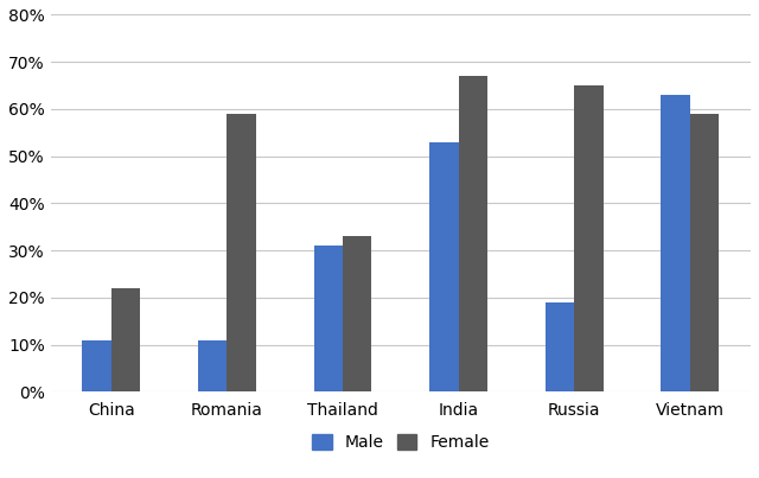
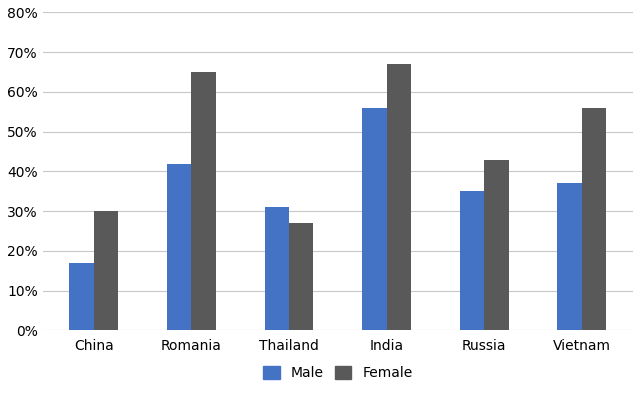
Male/China: 11% -> 17%
Female/China: 22% -> 30%
Male/Romania: 11% -> 42%
Female/Romania: 59% -> 65%
Female/Thailand: 33% -> 27%
Male/India: 53% -> 56%
Male/Russia: 19% -> 35%
Female/Russia: 65% -> 43%
Male/Vietnam: 63% -> 37%
Female/Vietnam: 59% -> 56%
